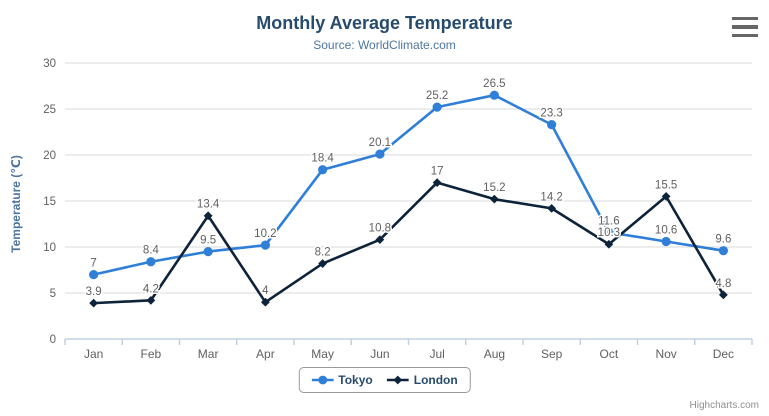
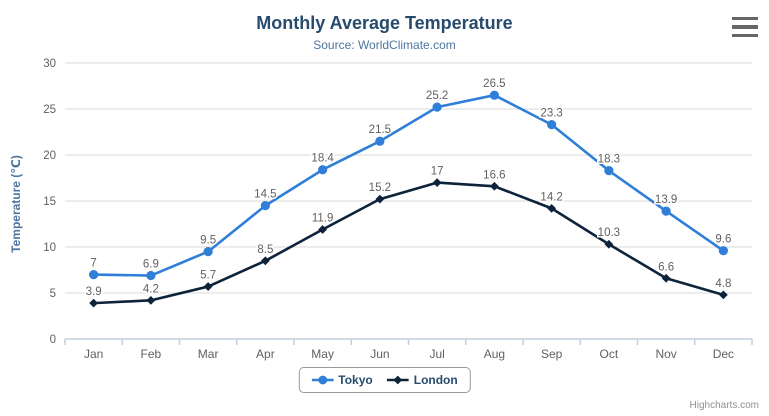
Tokyo/Feb: 8.4 -> 6.9
London/Mar: 13.4 -> 5.7
Tokyo/Apr: 10.2 -> 14.5
London/Apr: 4 -> 8.5
London/May: 8.2 -> 11.9
Tokyo/Jun: 20.1 -> 21.5
London/Jun: 10.8 -> 15.2
London/Aug: 15.2 -> 16.6
Tokyo/Oct: 11.6 -> 18.3
Tokyo/Nov: 10.6 -> 13.9
London/Nov: 15.5 -> 6.6
